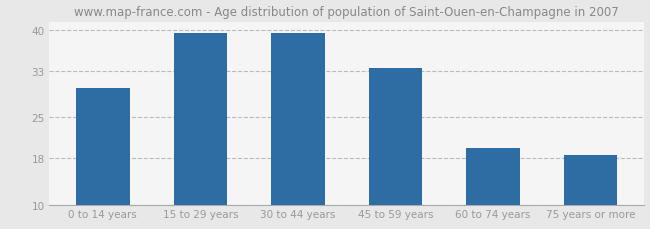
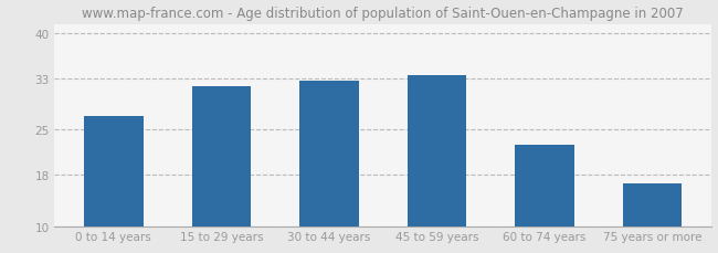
0 to 14 years: 30.0 -> 27.2
15 to 29 years: 39.5 -> 31.8
30 to 44 years: 39.5 -> 32.6
60 to 74 years: 19.8 -> 22.6
75 years or more: 18.5 -> 16.6
